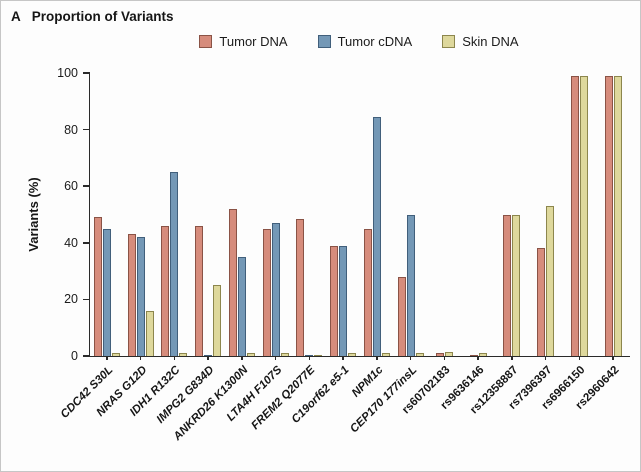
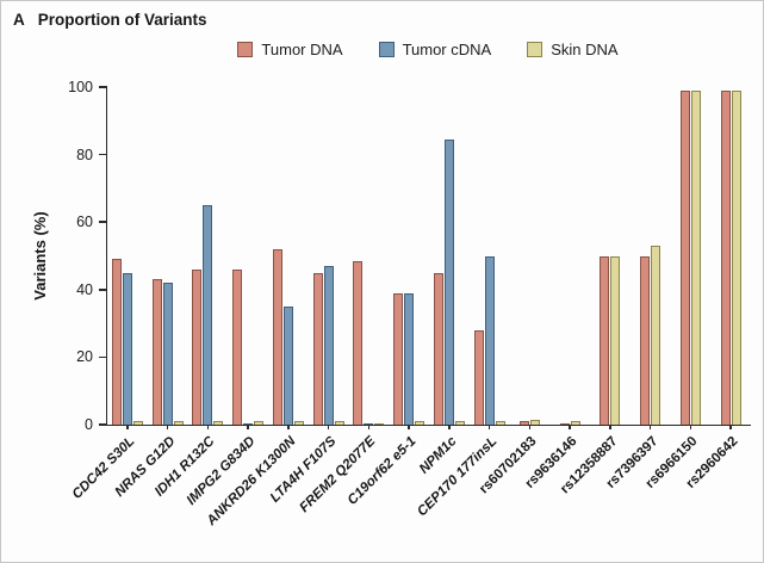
Skin DNA/NRAS G12D: 16 -> 1
Skin DNA/IMPG2 G834D: 25 -> 1
Tumor DNA/rs7396397: 38 -> 50
